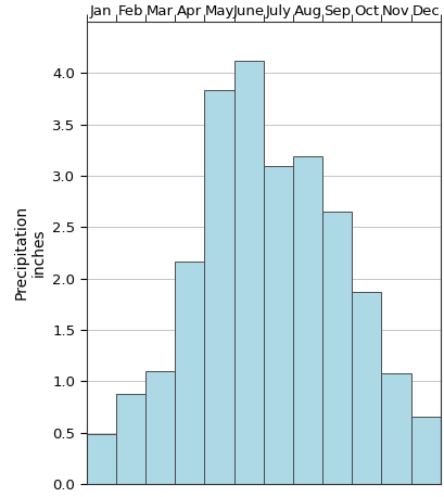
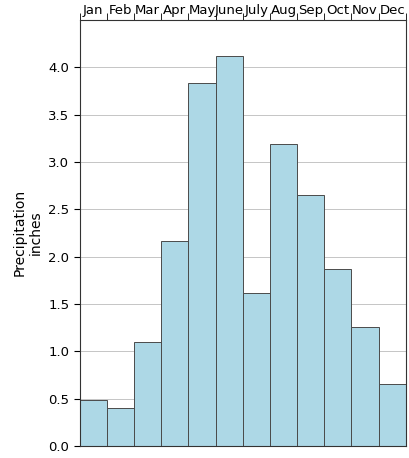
Feb: 0.88 -> 0.40
July: 3.09 -> 1.62
Nov: 1.08 -> 1.26
